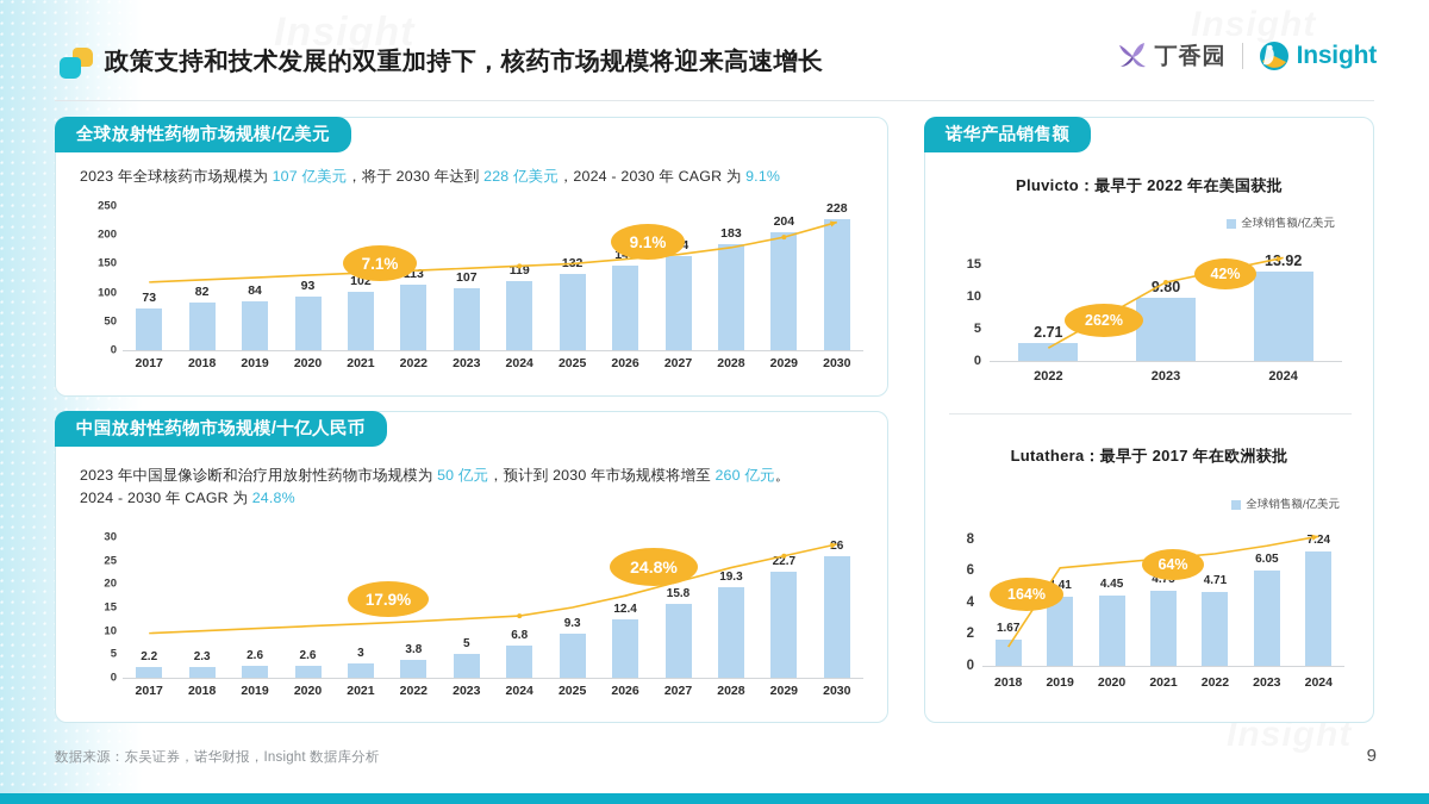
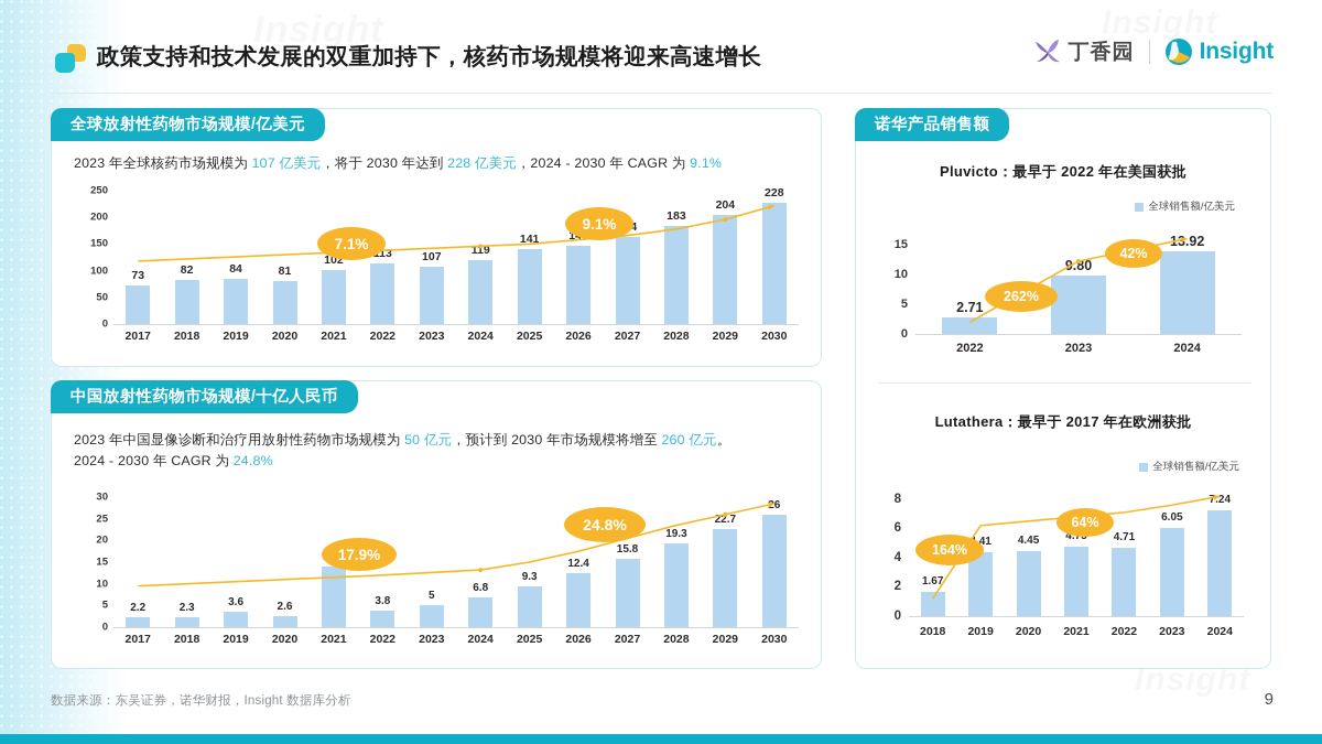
全球放射性药物市场规模/亿美元/2020: 93 -> 81
全球放射性药物市场规模/亿美元/2025: 132 -> 141
中国放射性药物市场规模/十亿人民币/2019: 2.6 -> 3.6
中国放射性药物市场规模/十亿人民币/2021: 3 -> 14
